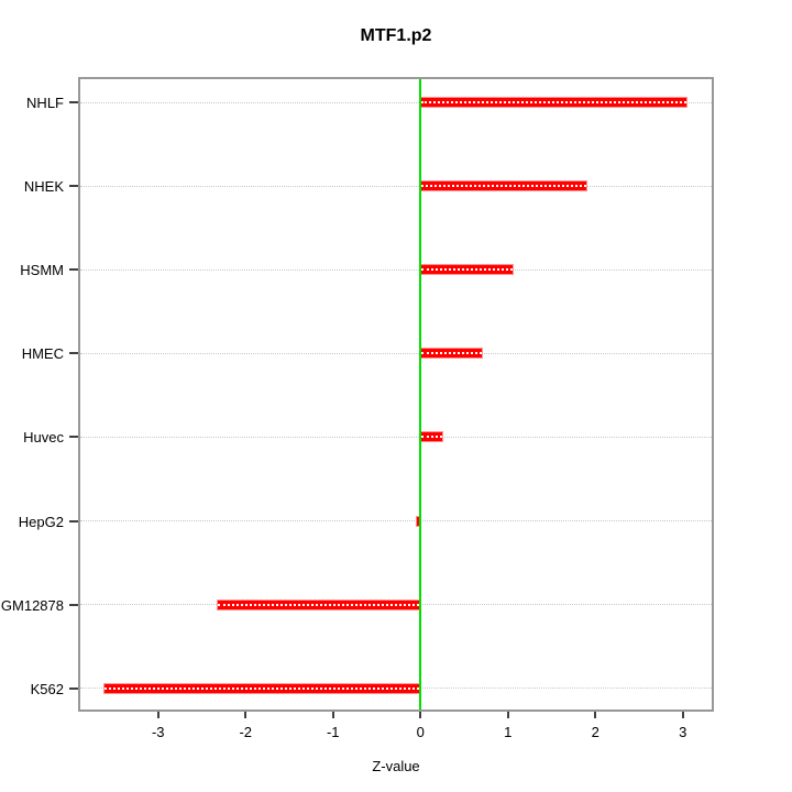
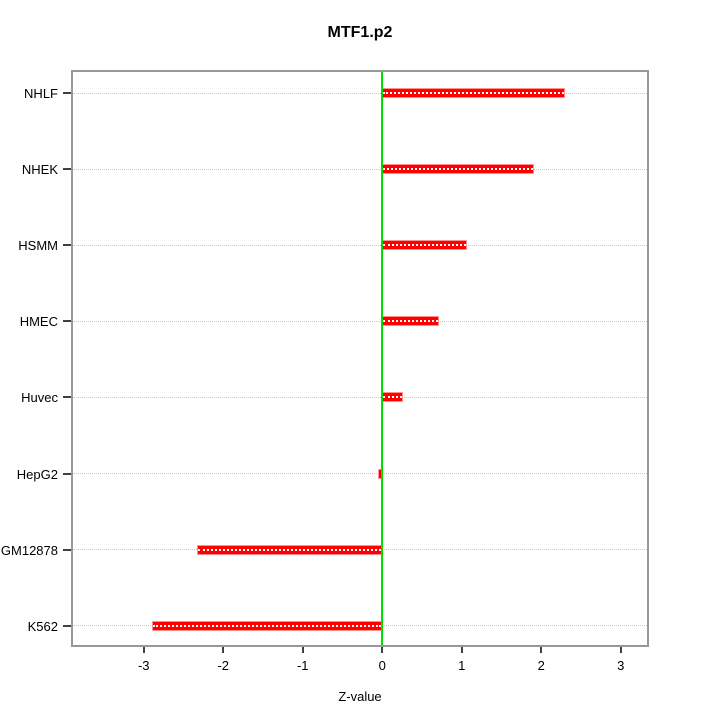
NHLF: 3.0 -> 2.3
K562: -3.6 -> -2.9
